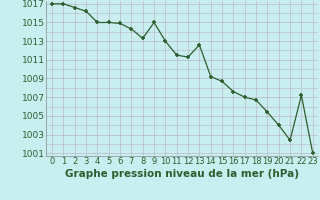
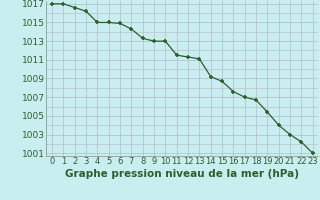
9: 1015.0 -> 1013.0
13: 1012.6 -> 1011.1
21: 1002.4 -> 1003.0
22: 1007.2 -> 1002.2
